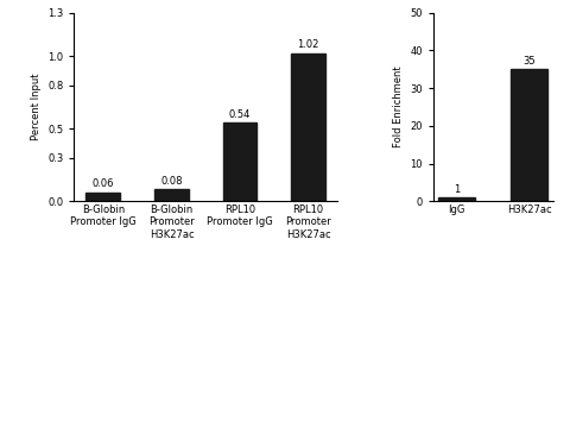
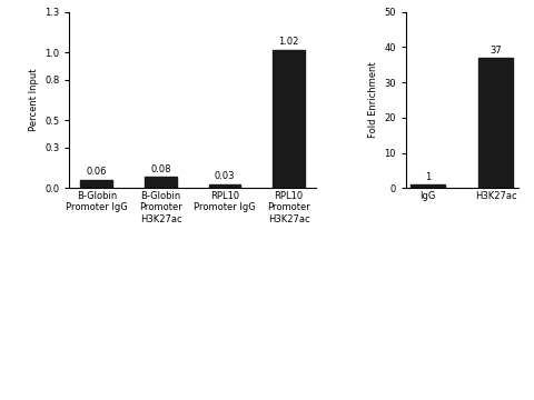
RPL10 Promoter IgG: 0.54 -> 0.03
H3K27ac: 35 -> 37
